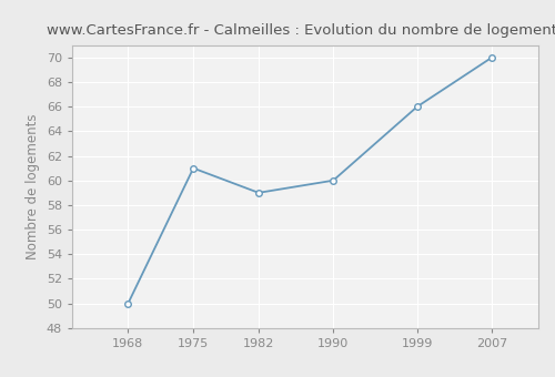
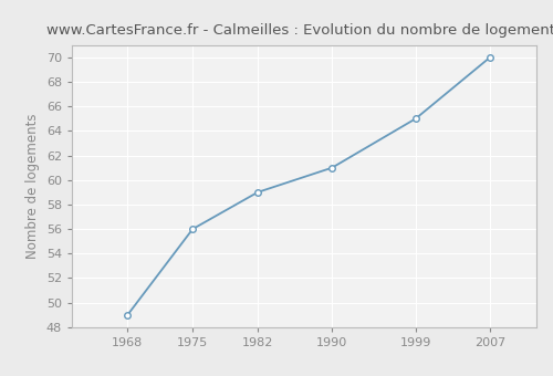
1968: 50 -> 49
1975: 61 -> 56
1990: 60 -> 61
1999: 66 -> 65
